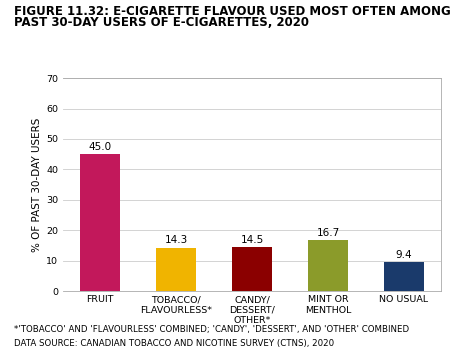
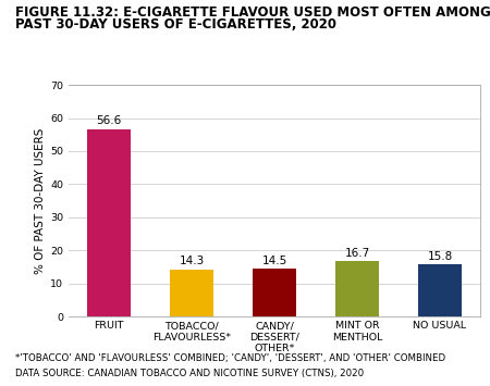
FRUIT: 45.0 -> 56.6
NO USUAL: 9.4 -> 15.8
